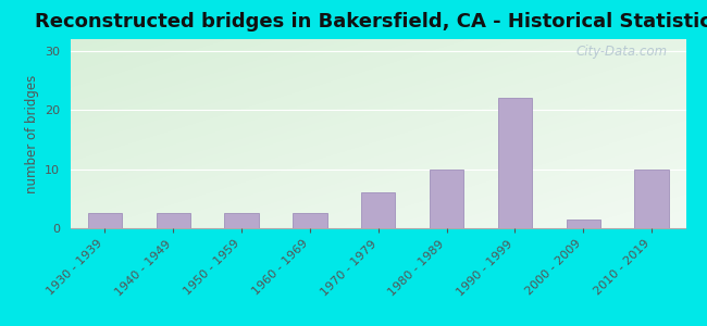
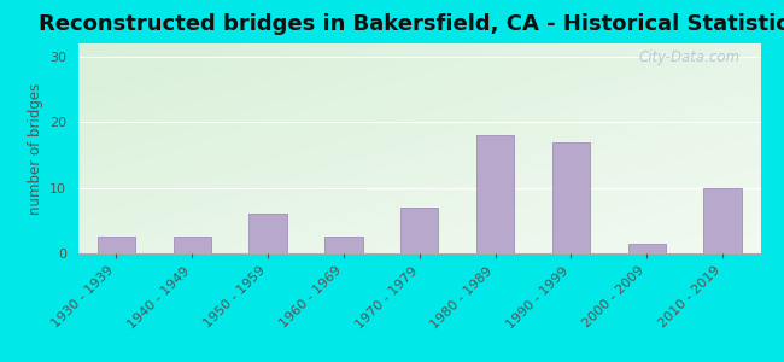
1950 - 1959: 2.5 -> 6.0
1970 - 1979: 6.0 -> 7.0
1980 - 1989: 10.0 -> 18.0
1990 - 1999: 22.0 -> 17.0
